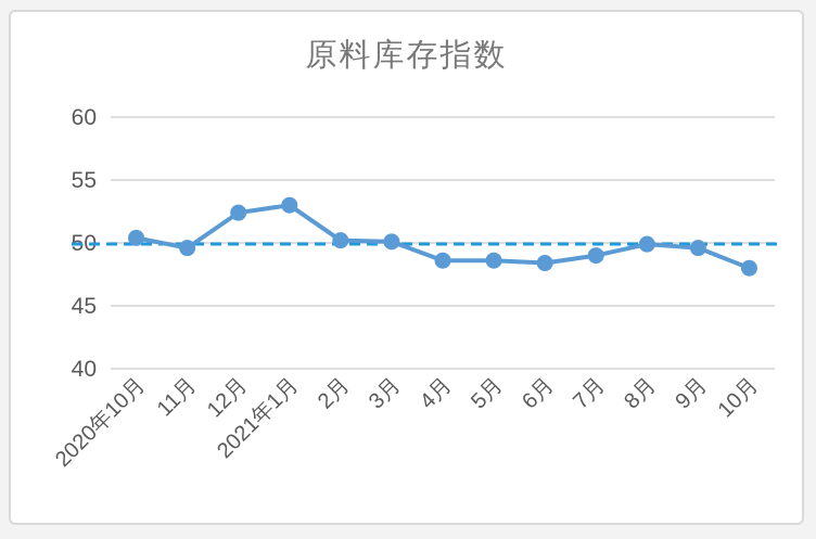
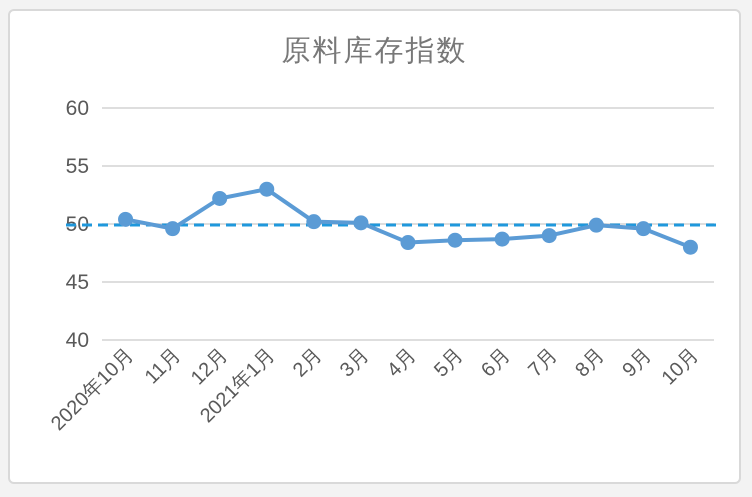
12月: 52.4 -> 52.2
4月: 48.6 -> 48.4
6月: 48.4 -> 48.7
